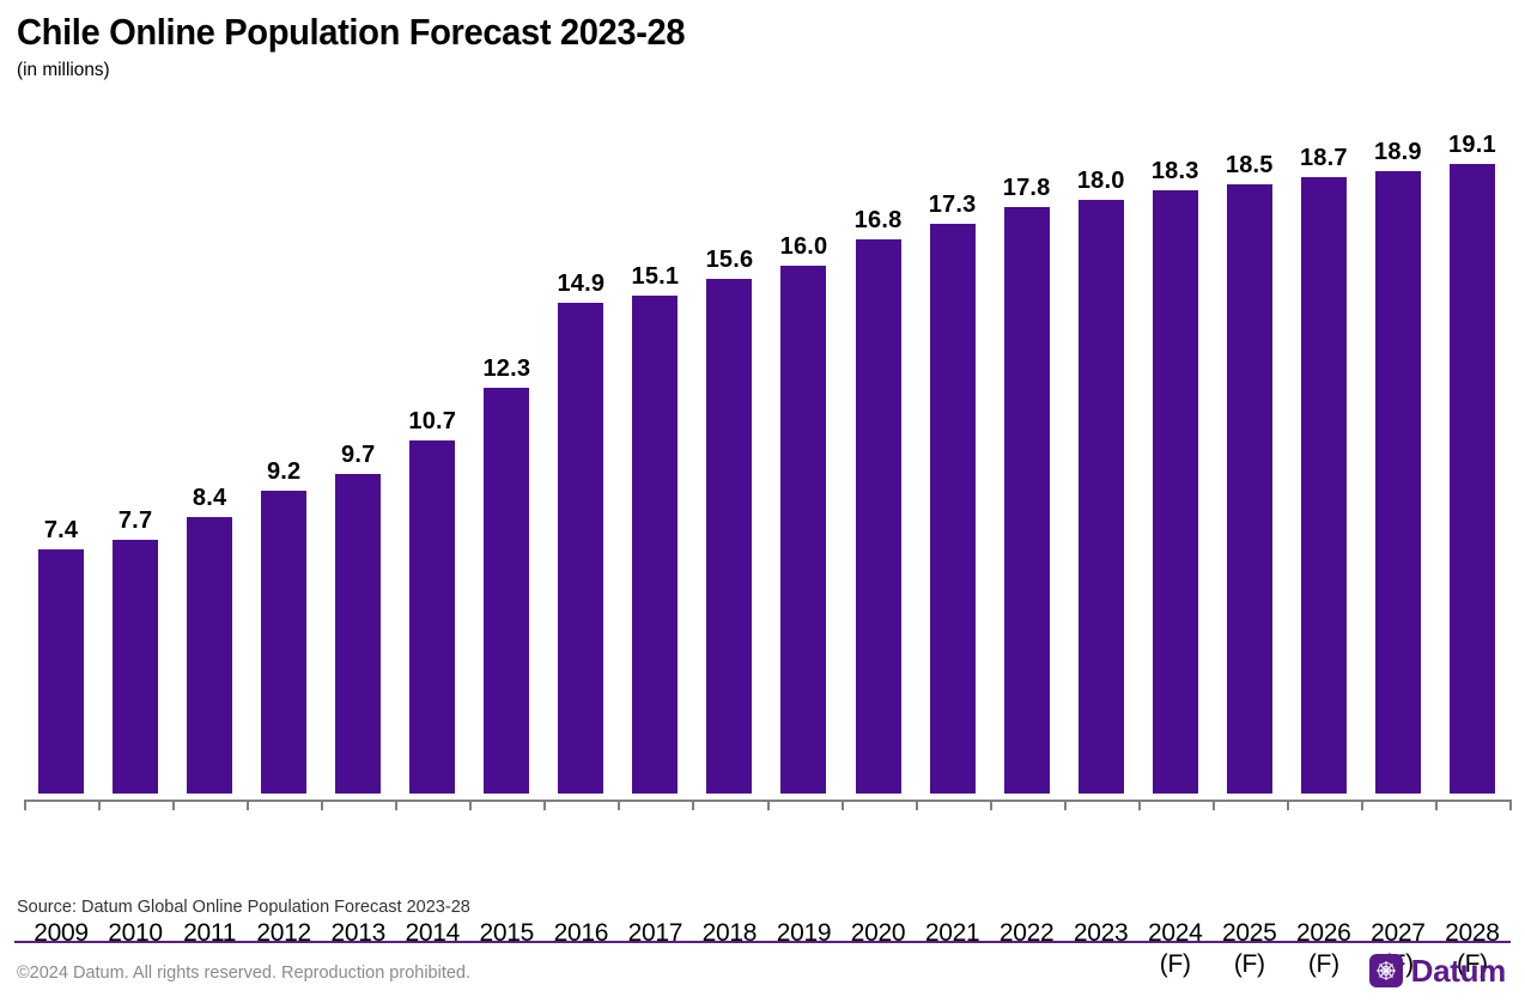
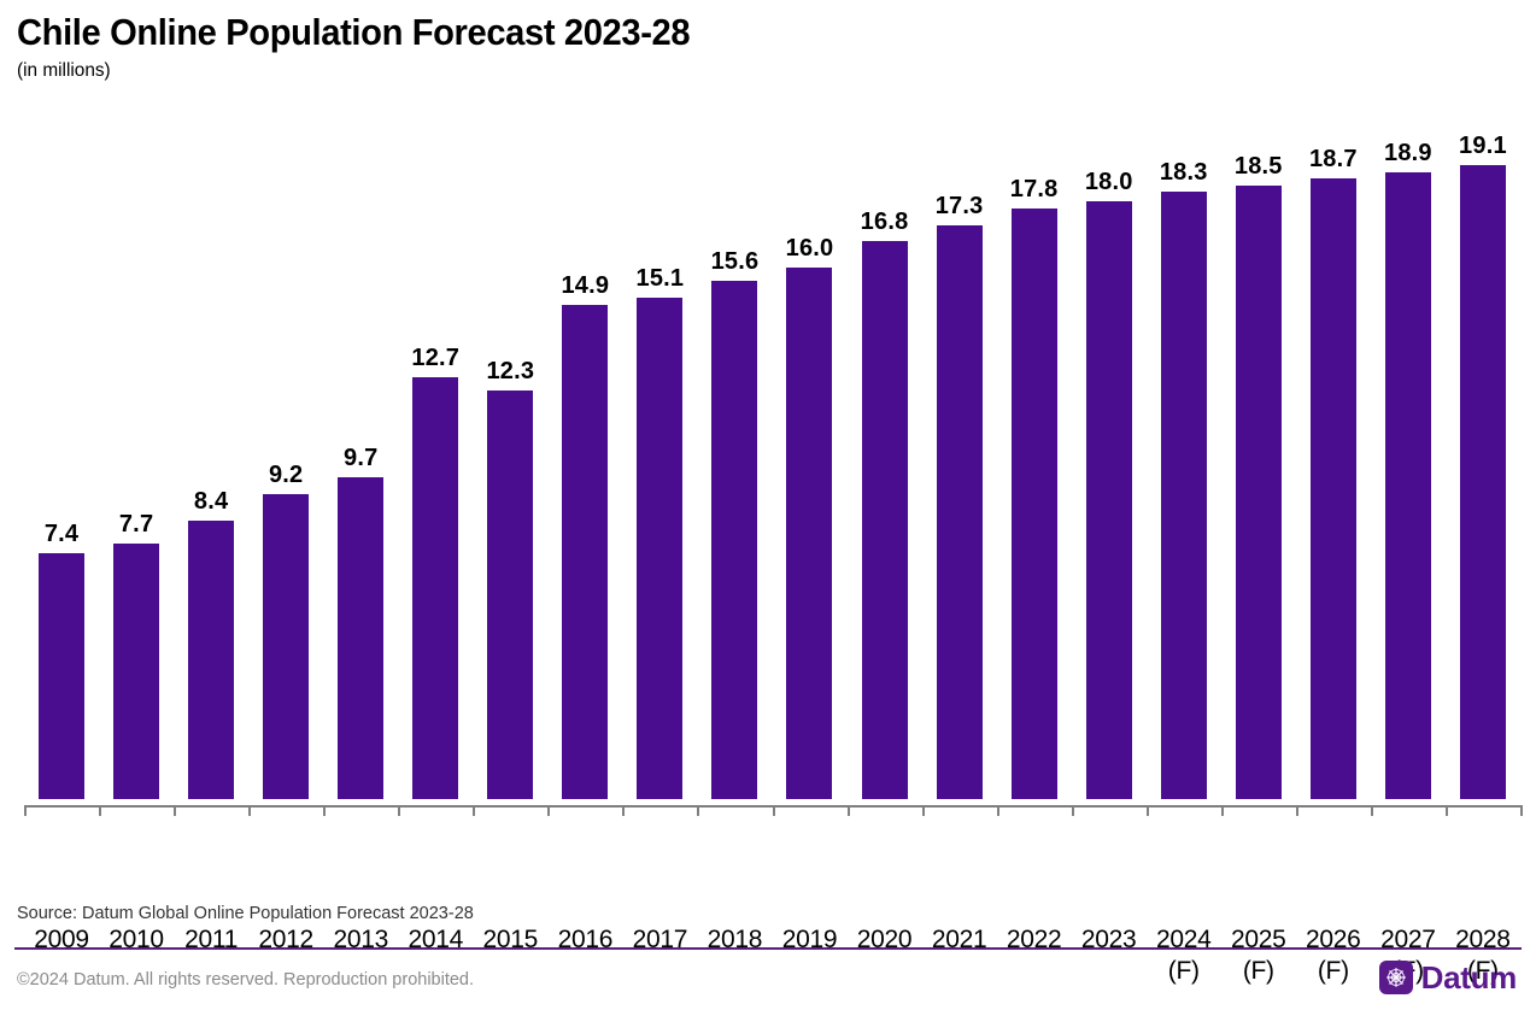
2014: 10.7 -> 12.7
